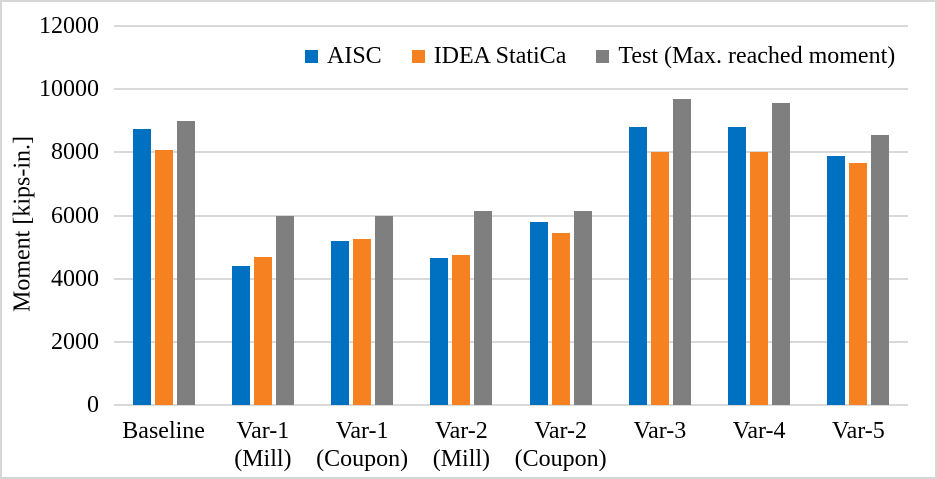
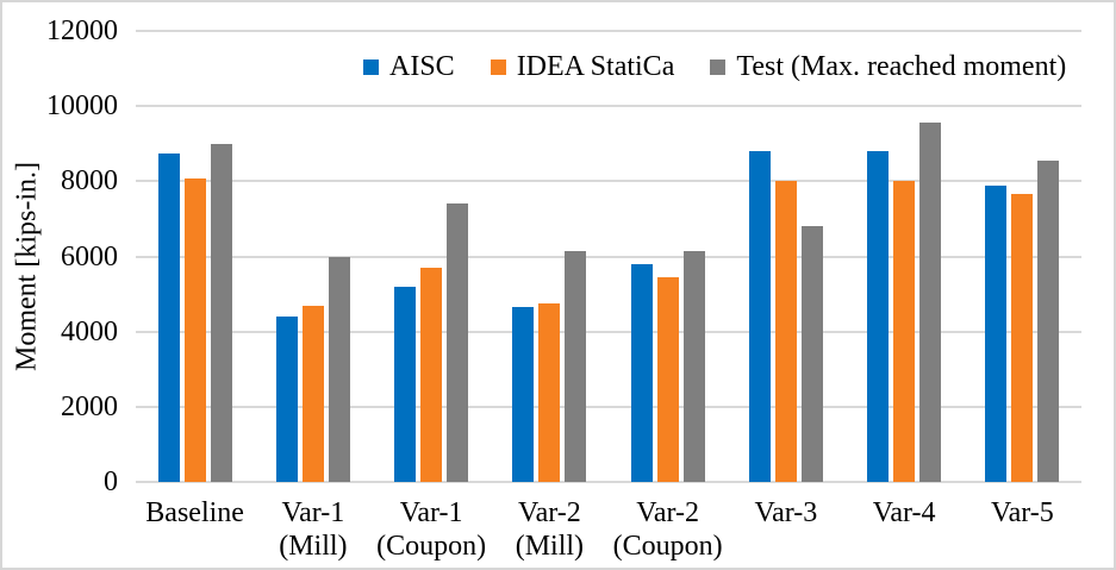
IDEA StatiCa/Var-1 (Coupon): 5200 -> 5700
Test (Max. reached moment)/Var-1 (Coupon): 6000 -> 7400
Test (Max. reached moment)/Var-3: 9700 -> 6800
